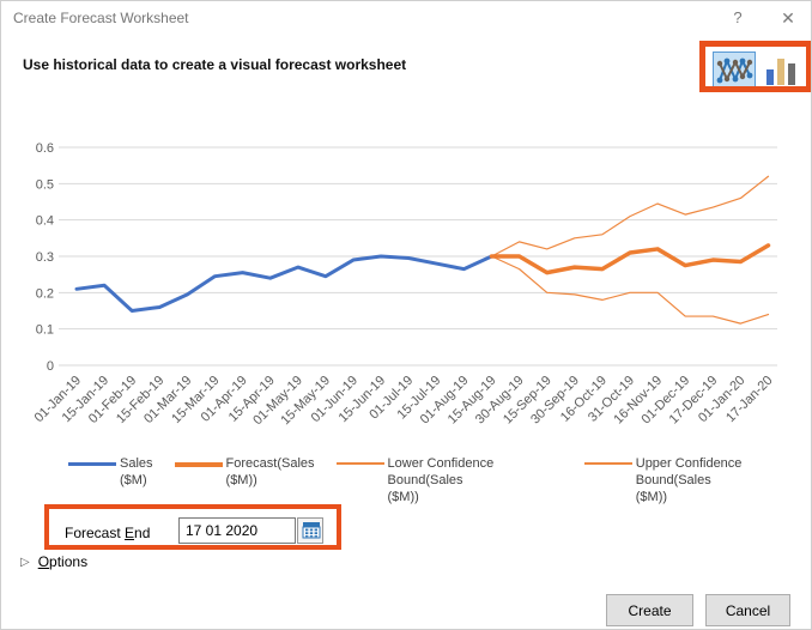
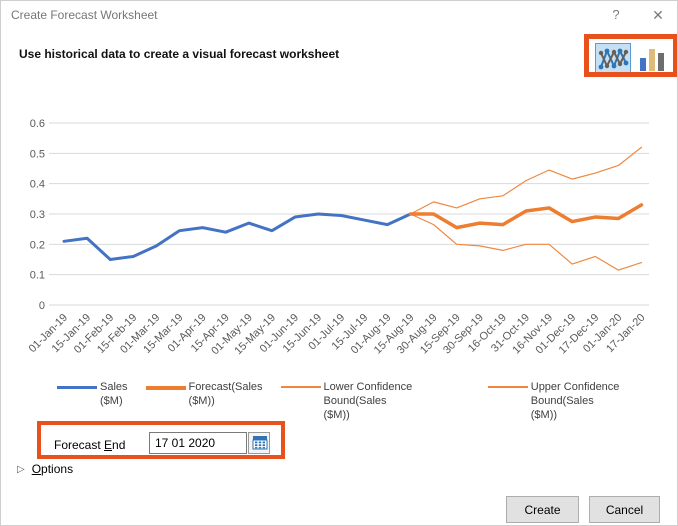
Lower Confidence Bound(Sales ($M))/17-Dec-19: 0.14 -> 0.16
